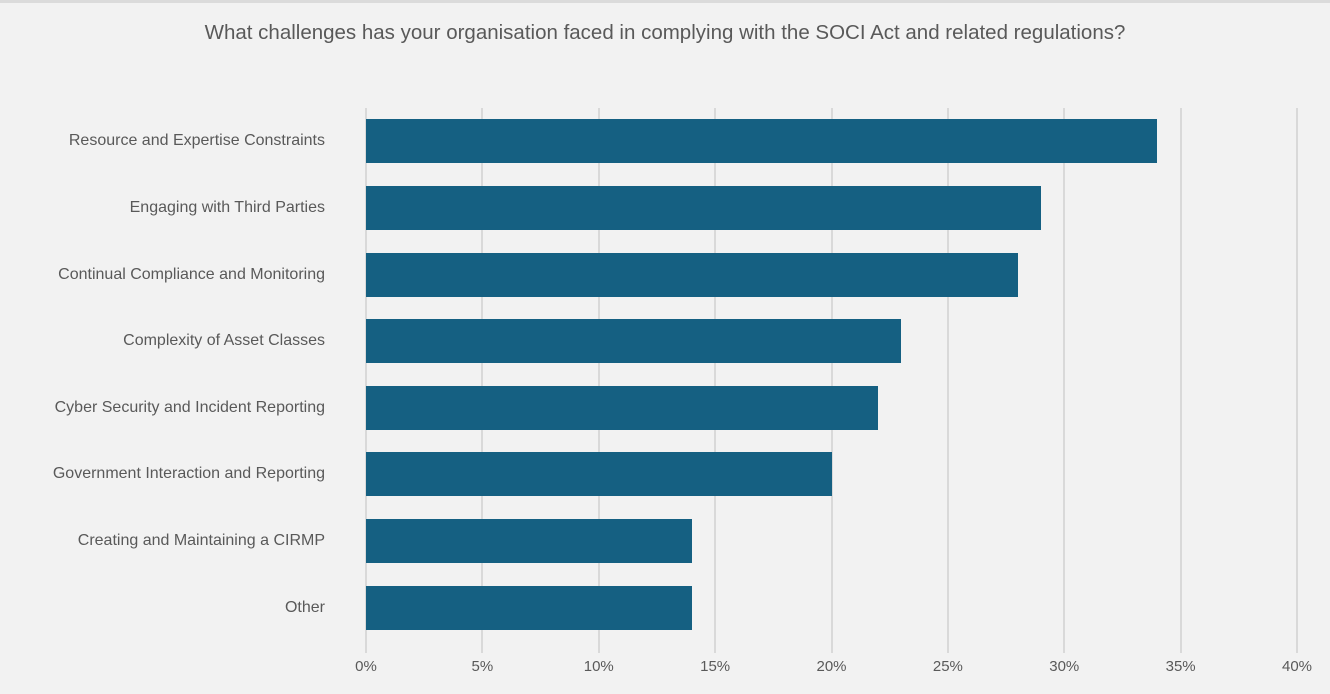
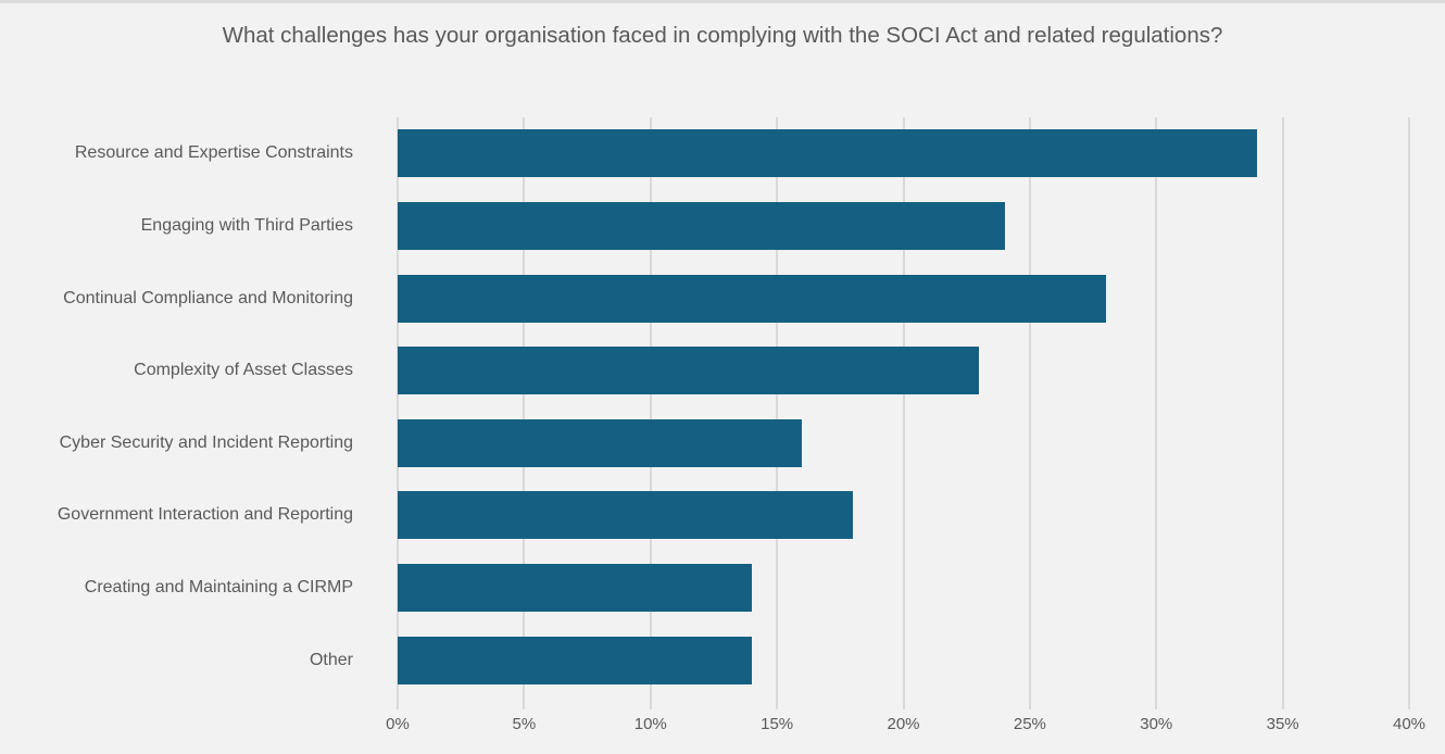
Engaging with Third Parties: 29% -> 24%
Cyber Security and Incident Reporting: 22% -> 16%
Government Interaction and Reporting: 20% -> 18%
